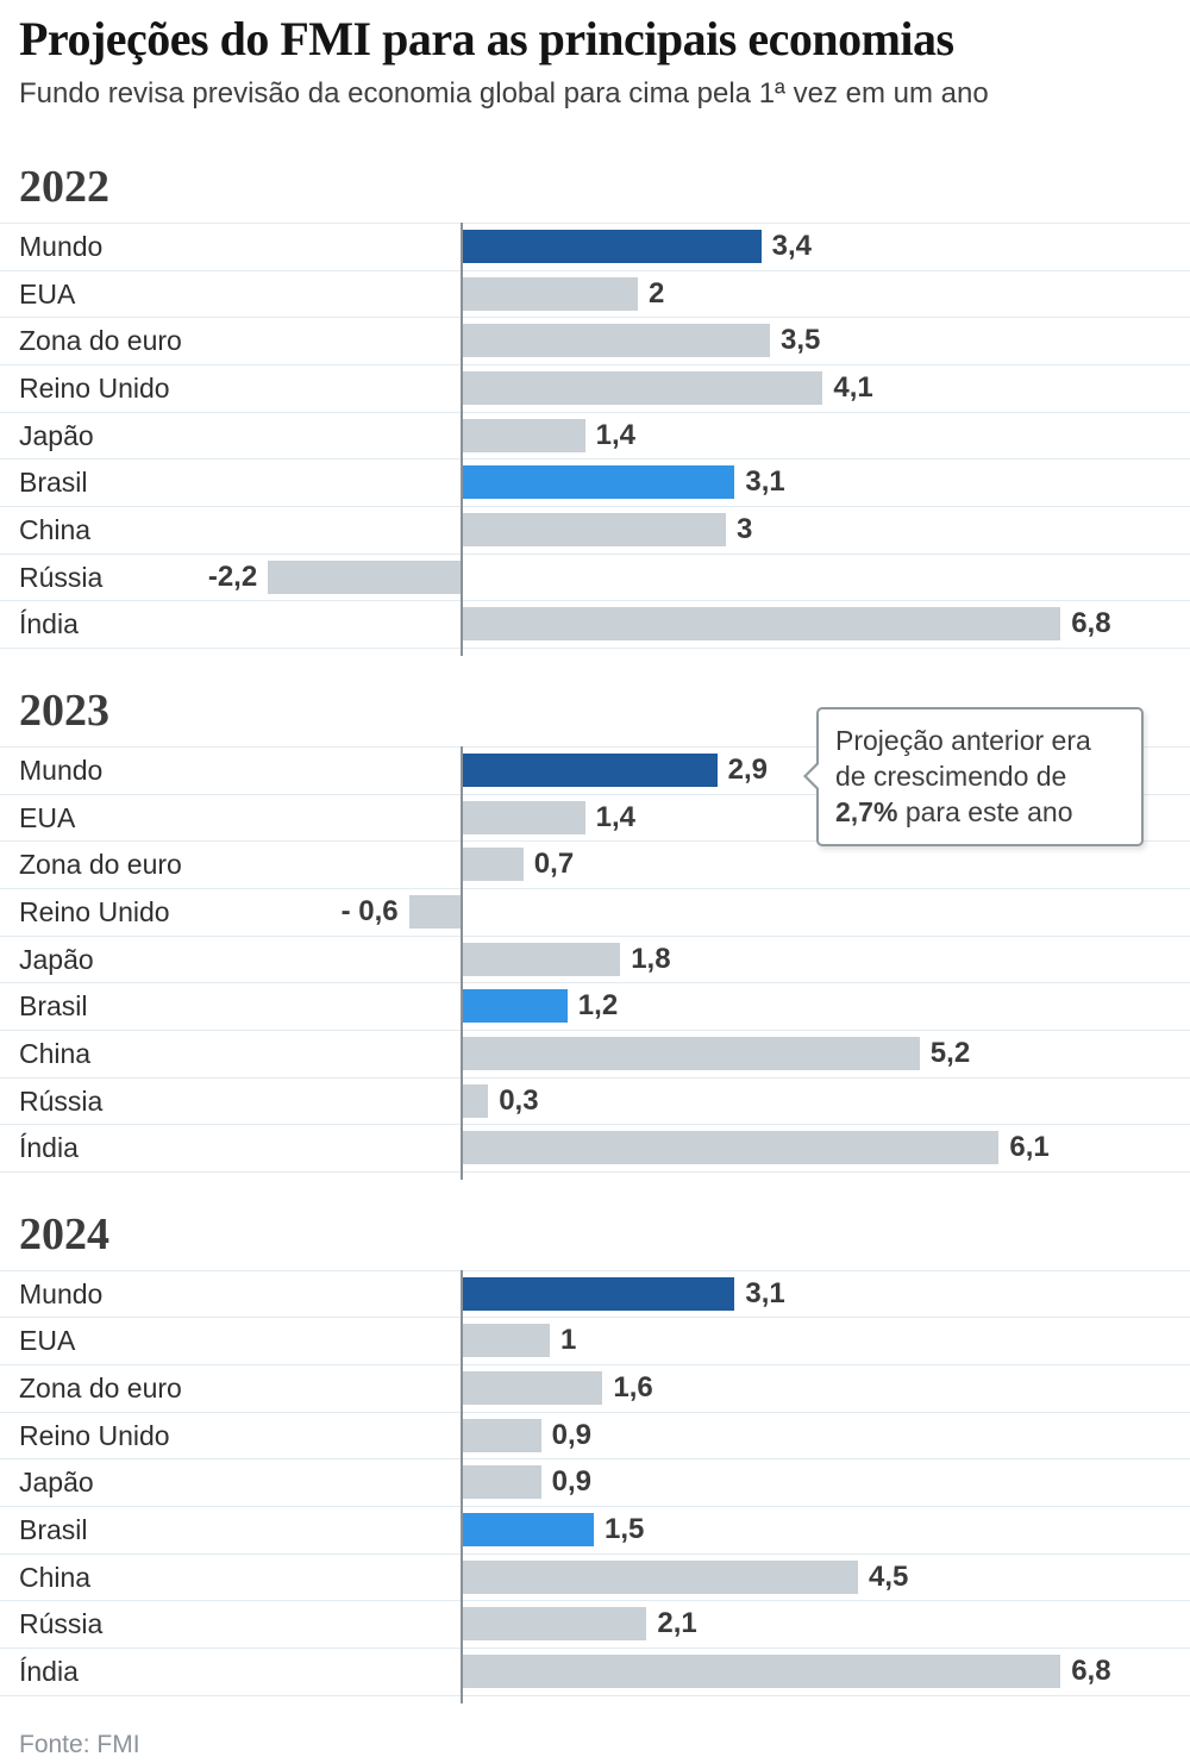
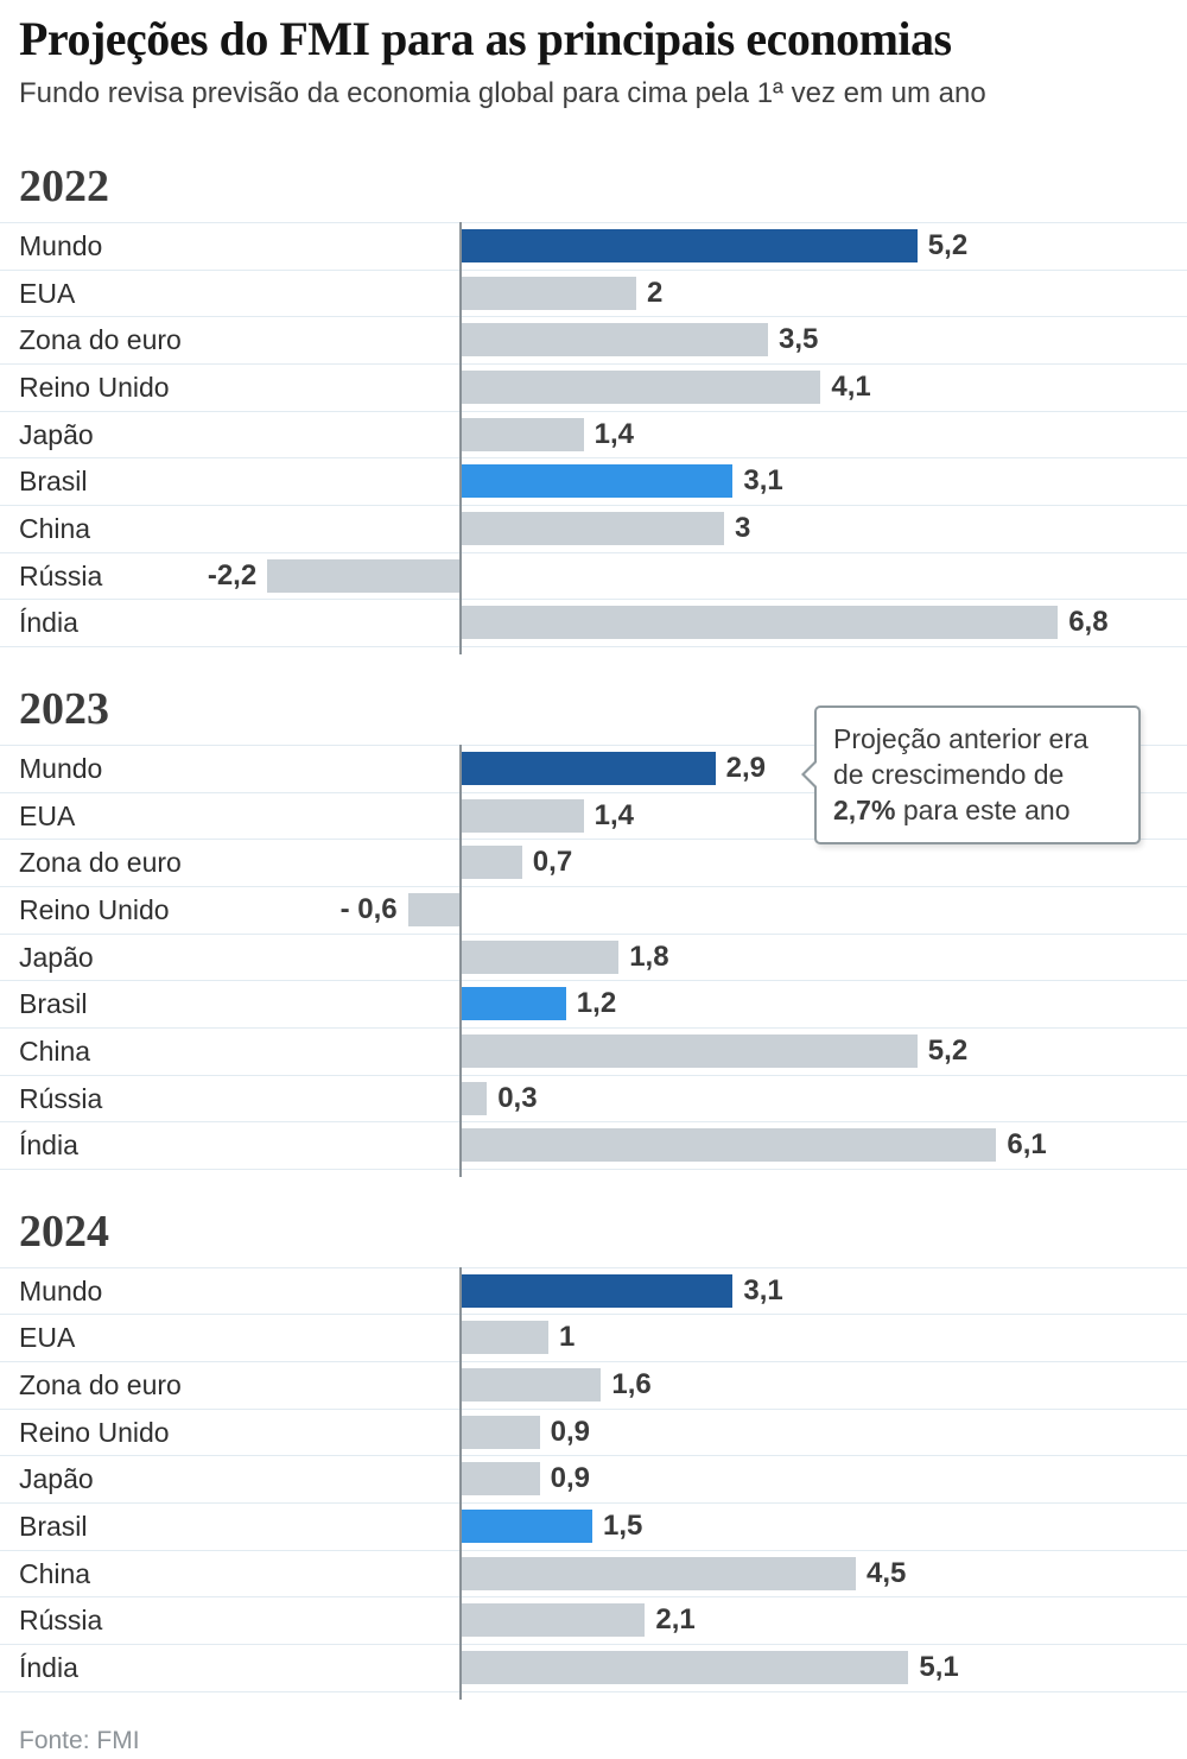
2022/Mundo: 3,4 -> 5,2
2024/Índia: 6,8 -> 5,1
